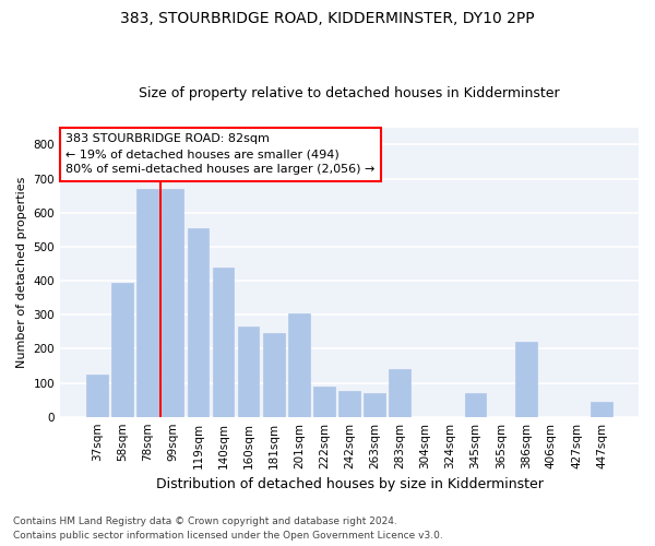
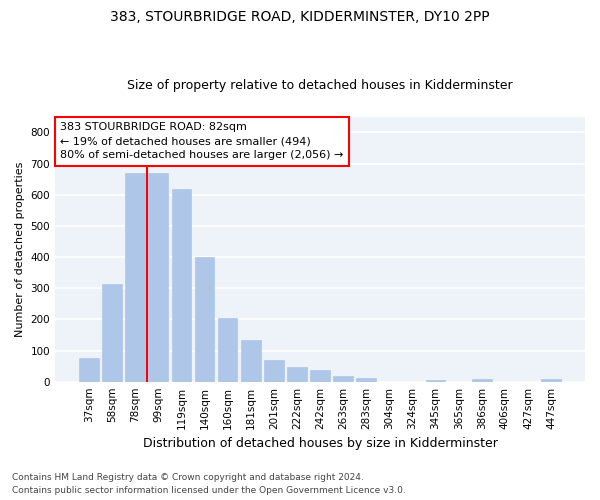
37sqm: 125 -> 75
58sqm: 395 -> 315
119sqm: 555 -> 617
140sqm: 440 -> 400
160sqm: 265 -> 205
181sqm: 245 -> 133
201sqm: 305 -> 70
222sqm: 90 -> 47
242sqm: 75 -> 37
263sqm: 70 -> 18
283sqm: 140 -> 12
345sqm: 70 -> 5
386sqm: 220 -> 8
447sqm: 45 -> 8
